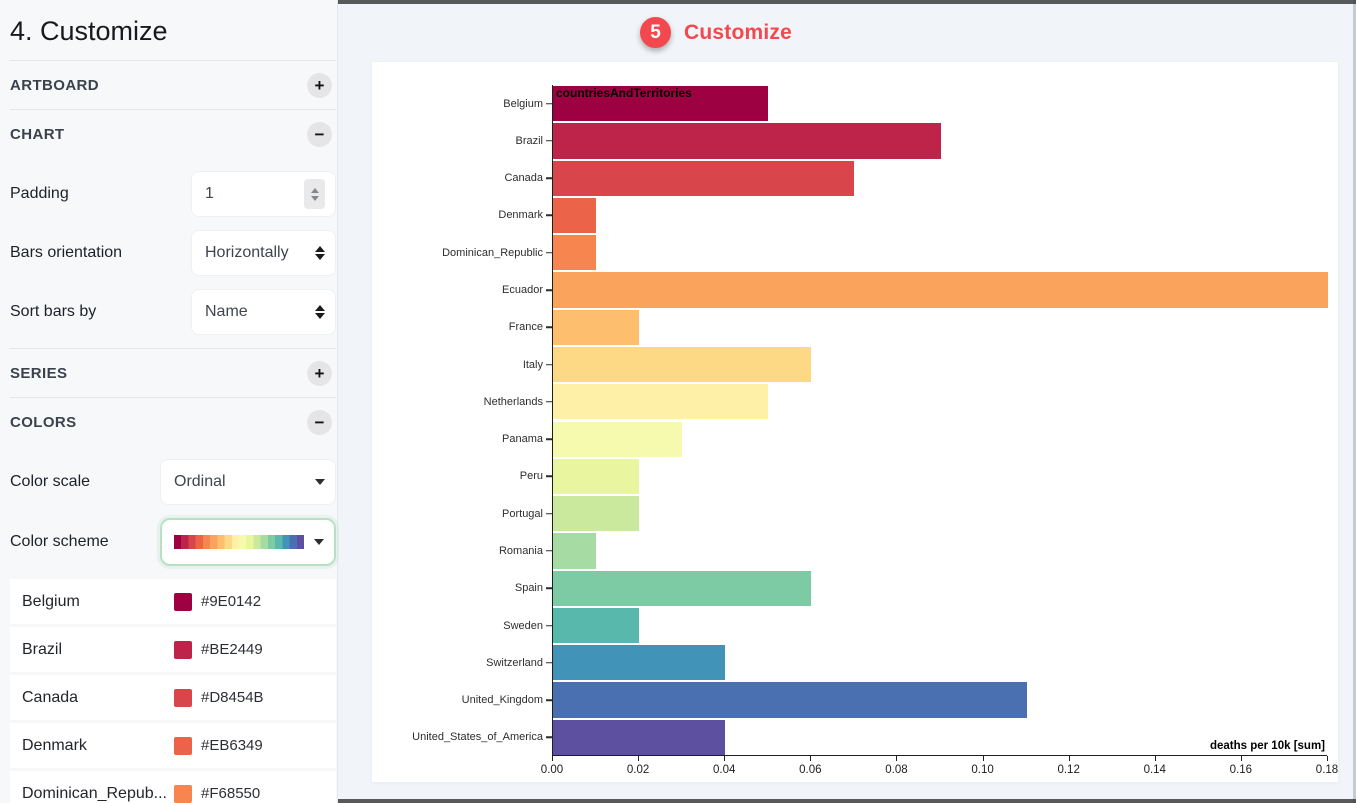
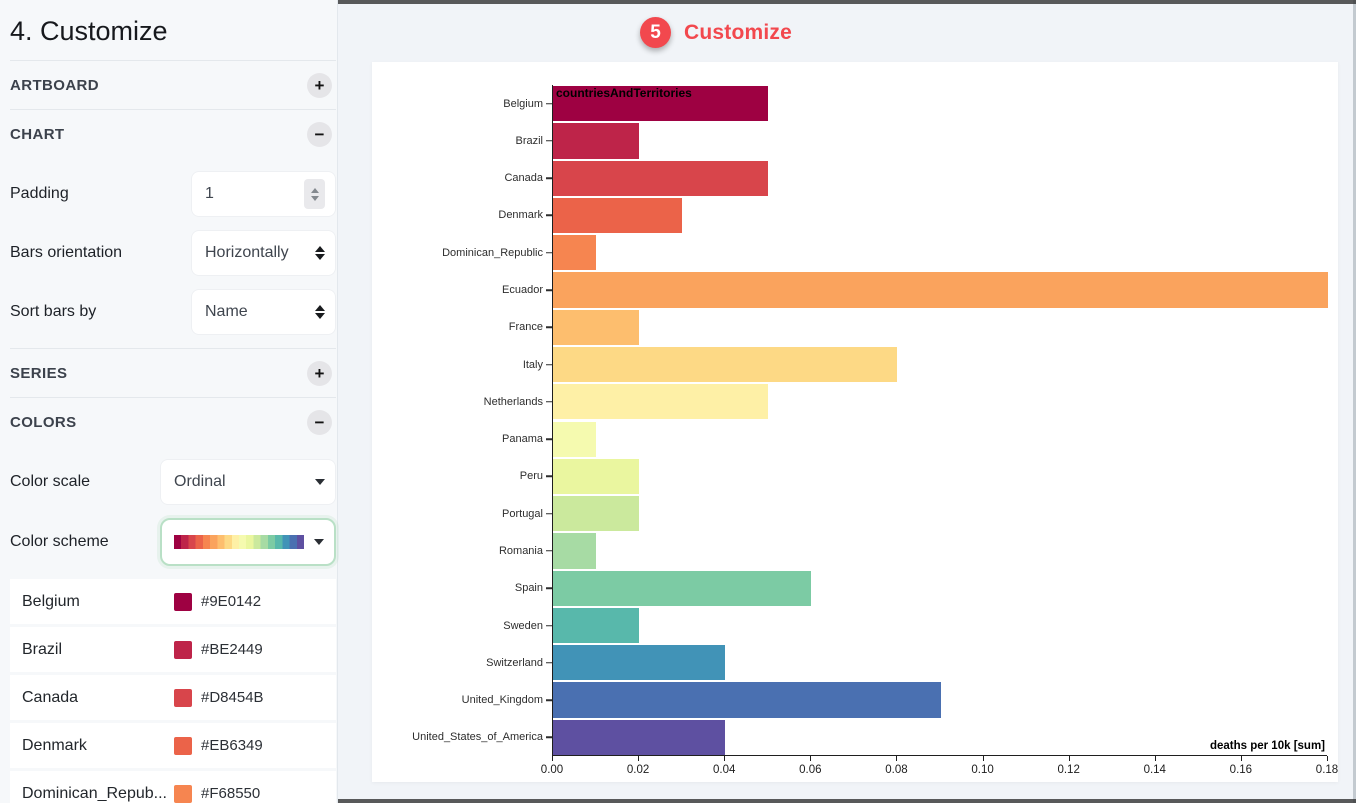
Brazil: 0.09 -> 0.02
Canada: 0.07 -> 0.05
Denmark: 0.01 -> 0.03
Italy: 0.06 -> 0.08
Panama: 0.03 -> 0.01
United_Kingdom: 0.11 -> 0.09
